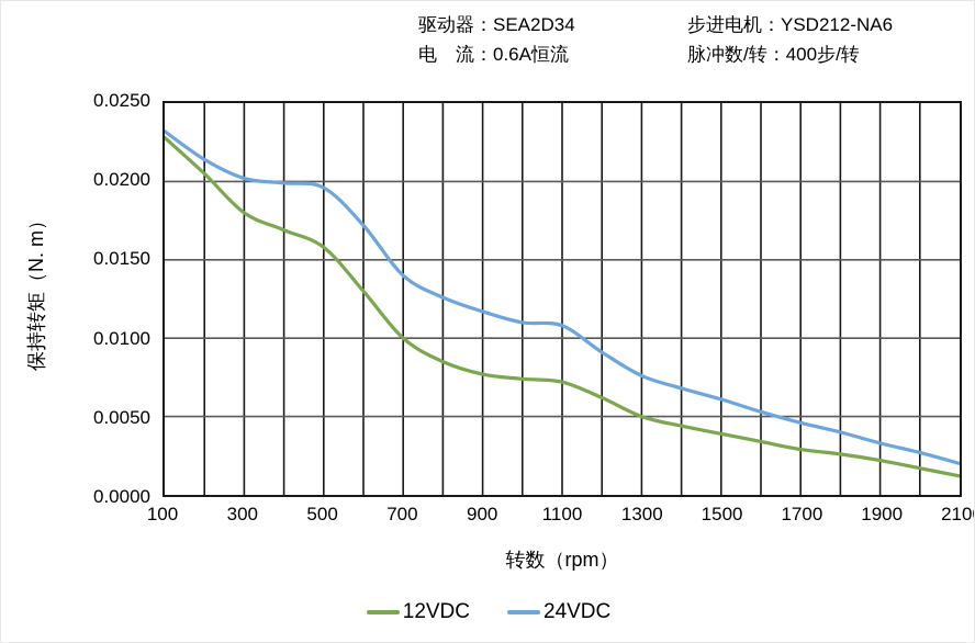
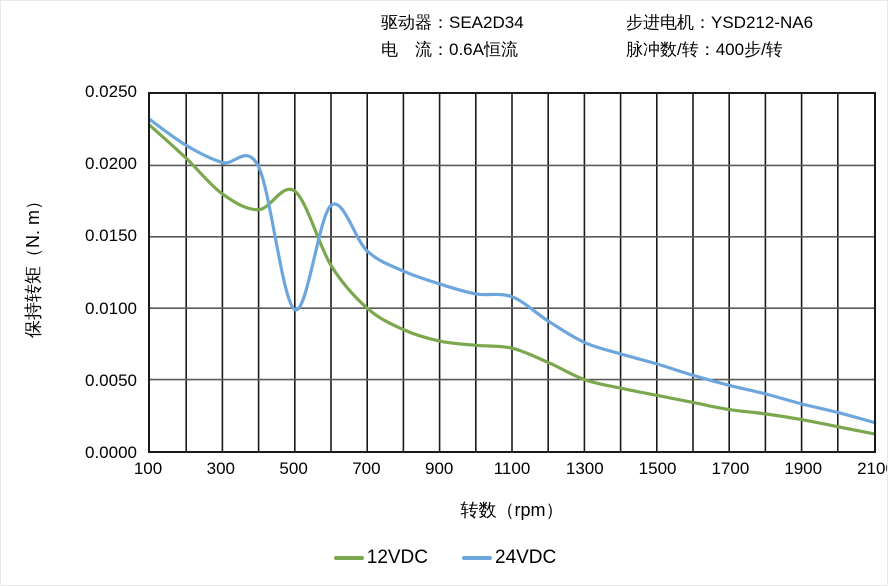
12VDC/500: 0.0158 -> 0.0182
24VDC/500: 0.0196 -> 0.0099
